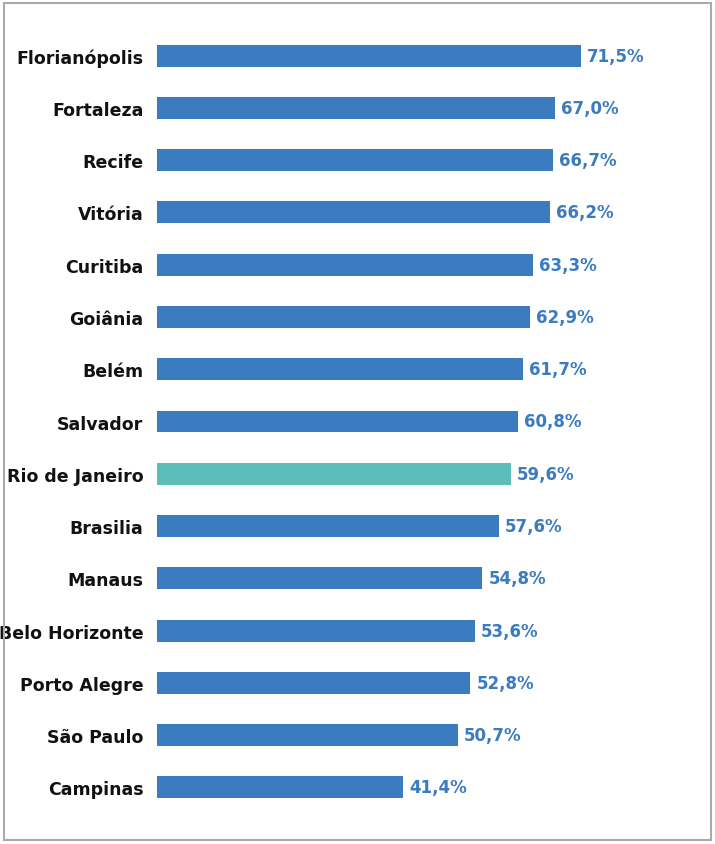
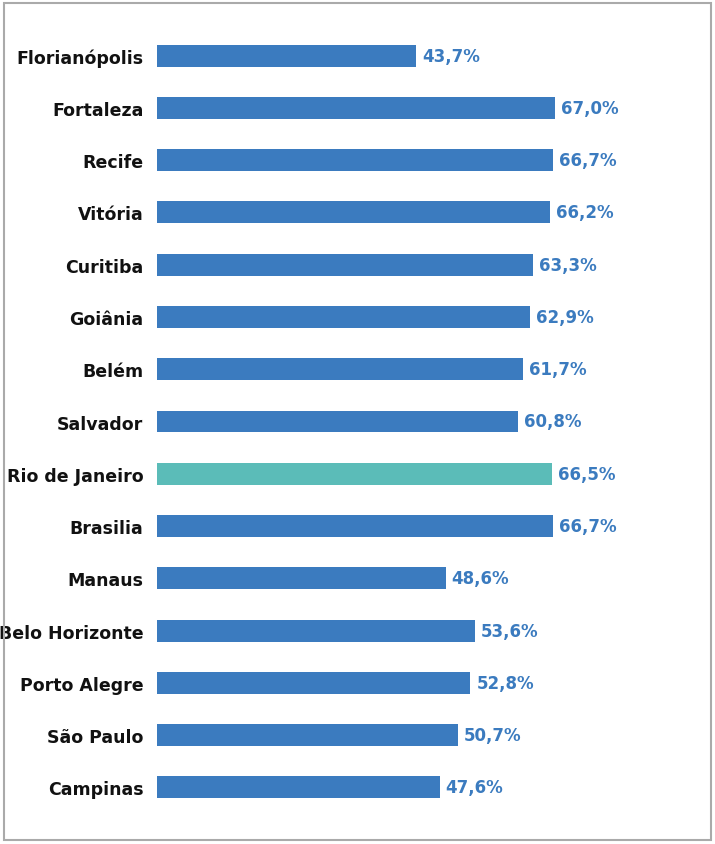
Florianópolis: 71,5% -> 43,7%
Rio de Janeiro: 59,6% -> 66,5%
Brasilia: 57,6% -> 66,7%
Manaus: 54,8% -> 48,6%
Campinas: 41,4% -> 47,6%
